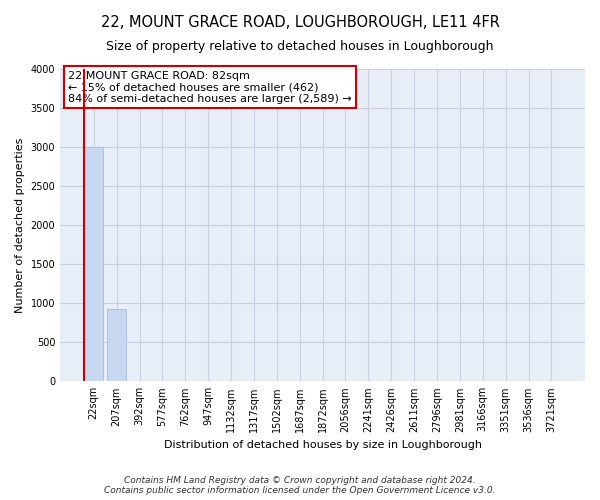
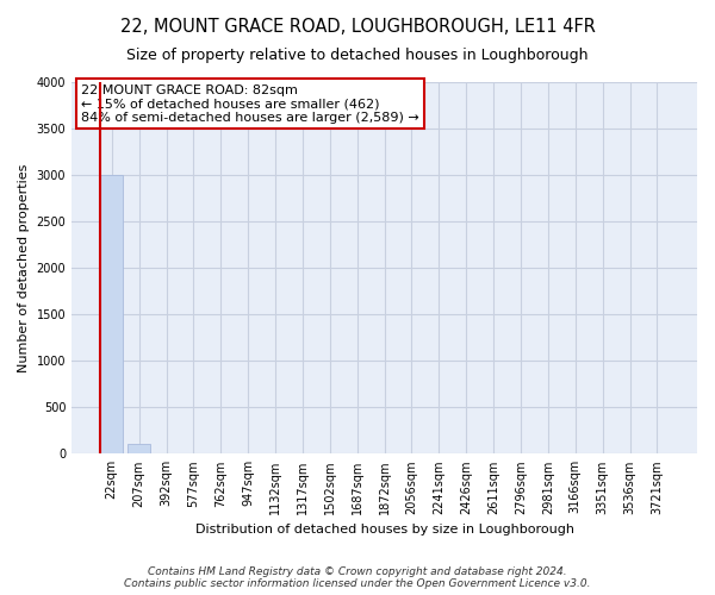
207sqm: 920 -> 110
